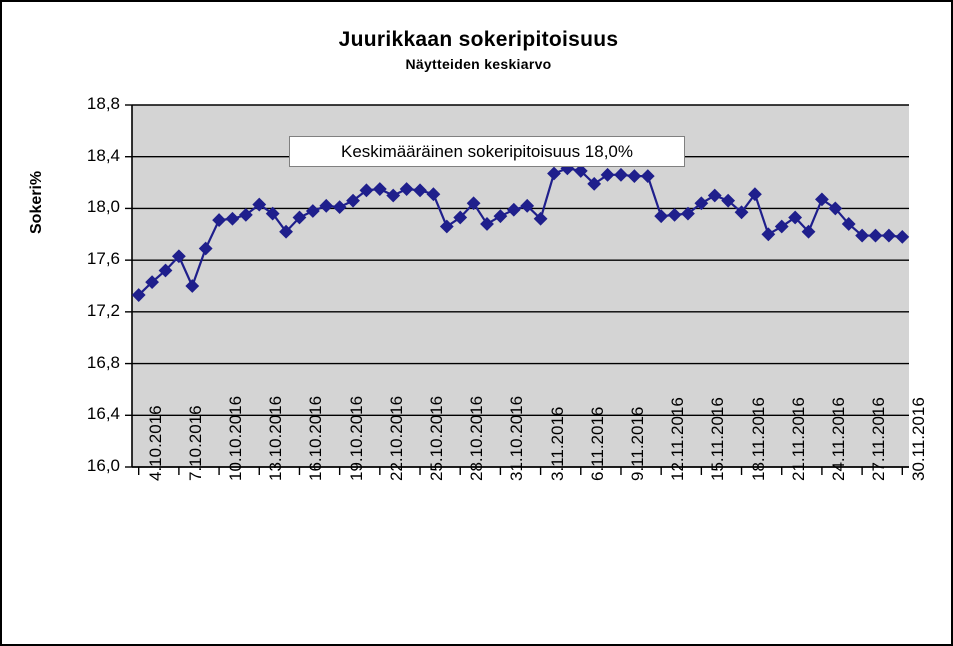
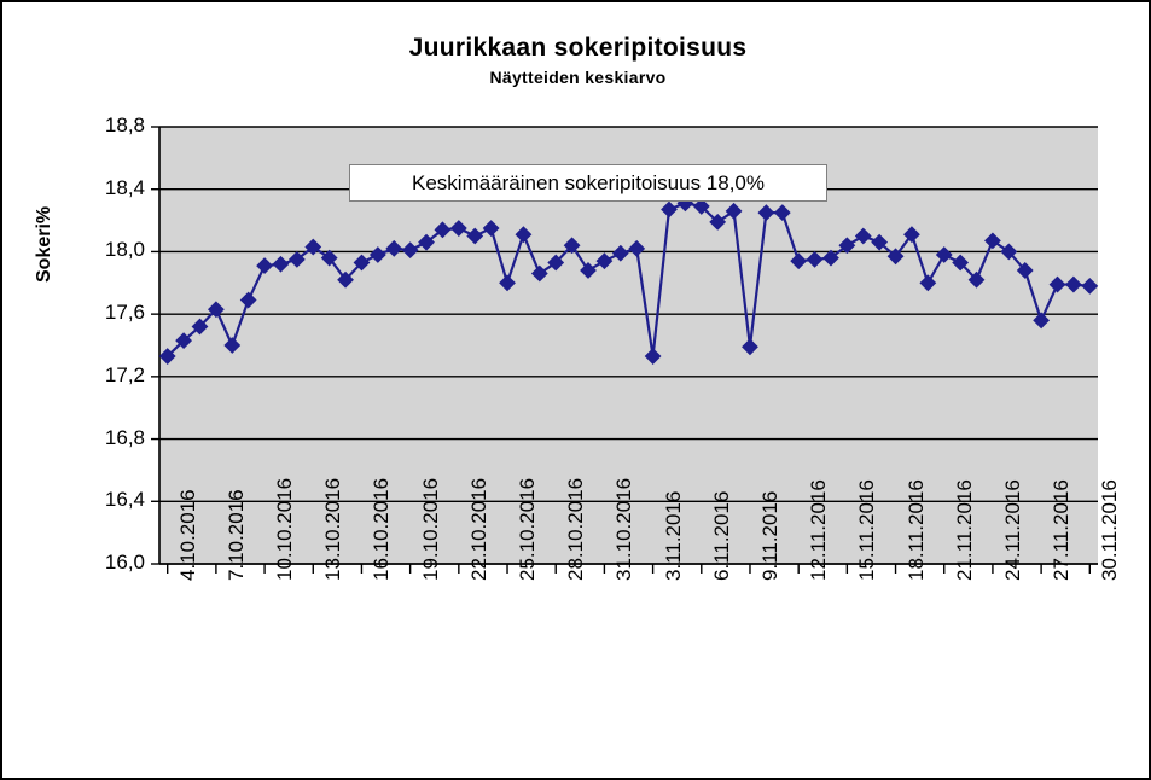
25.10.2016: 18,14 -> 17,80
3.11.2016: 17,92 -> 17,33
9.11.2016: 18,26 -> 17,39
21.11.2016: 17,86 -> 17,98
27.11.2016: 17,79 -> 17,56
